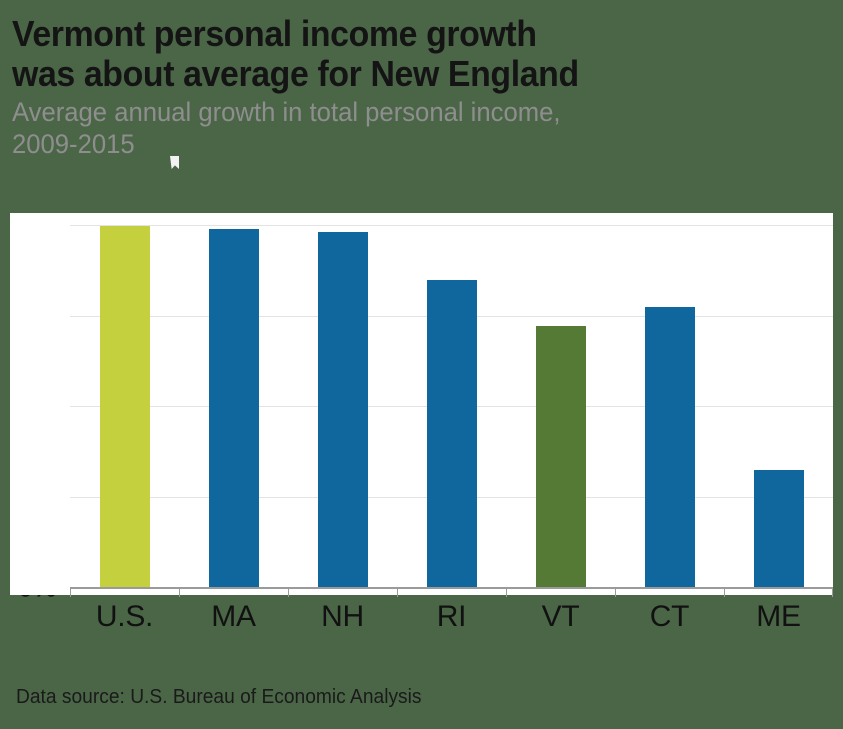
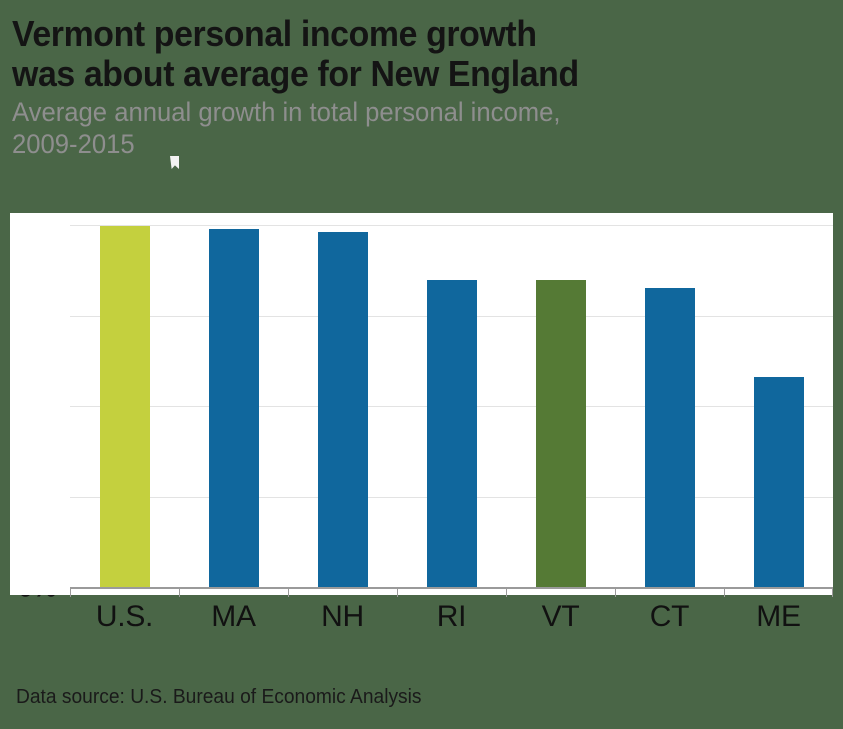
VT: 2.9% -> 3.4%
CT: 3.1% -> 3.3%
ME: 1.3% -> 2.3%
